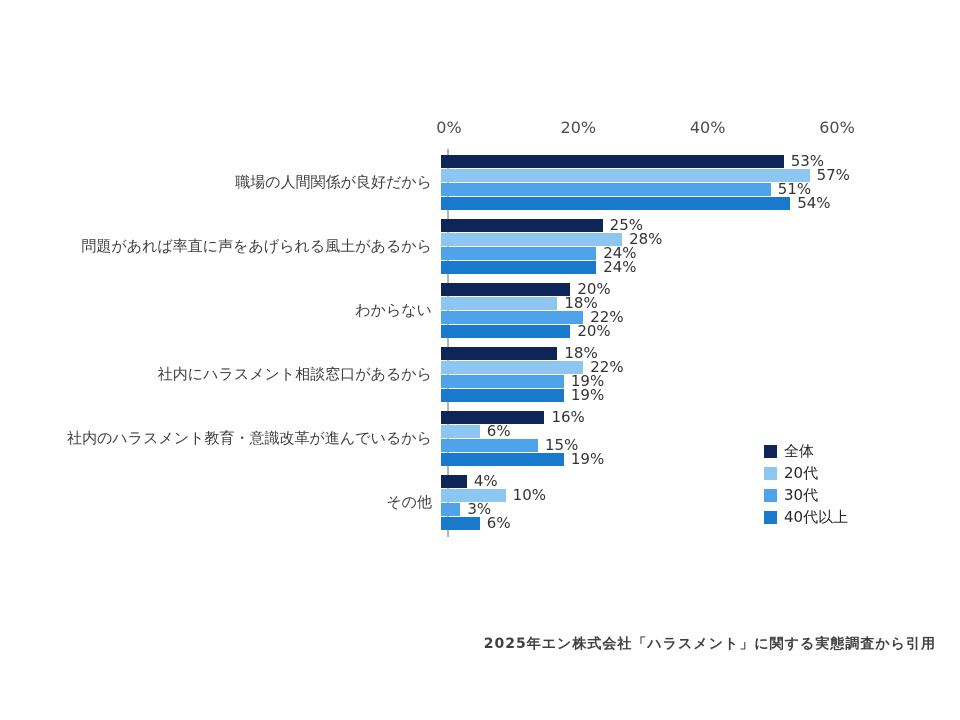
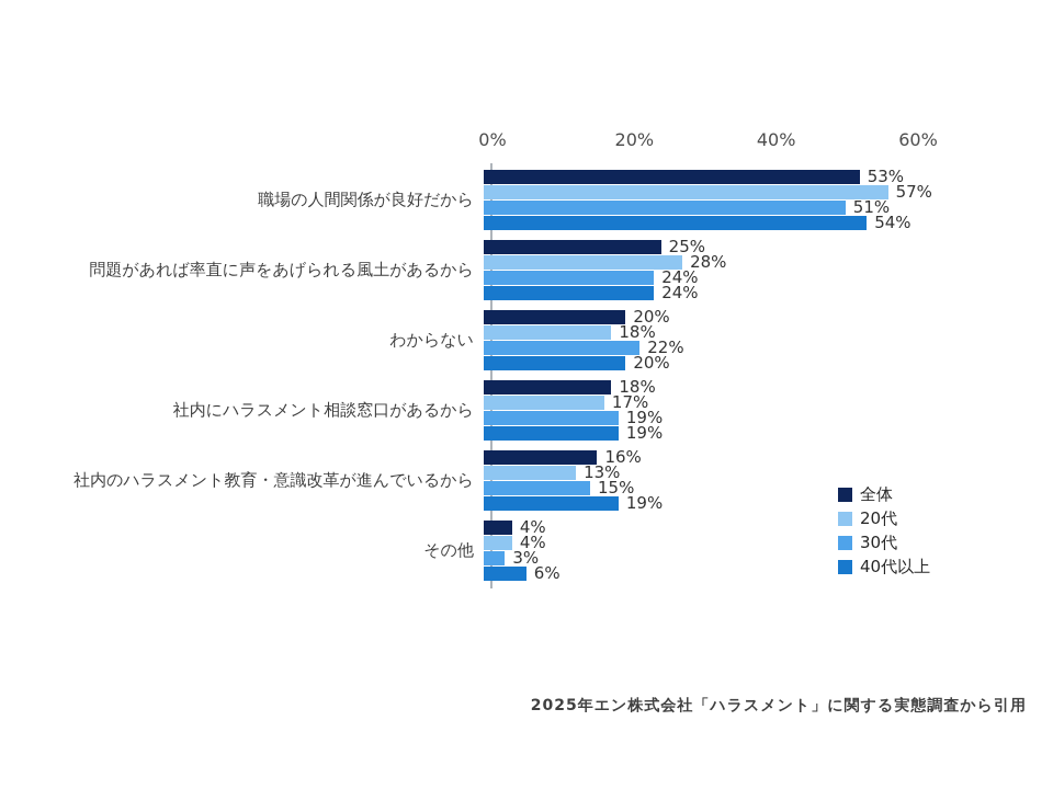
20代/社内にハラスメント相談窓口があるから: 22% -> 17%
20代/社内のハラスメント教育・意識改革が進んでいるから: 6% -> 13%
20代/その他: 10% -> 4%
